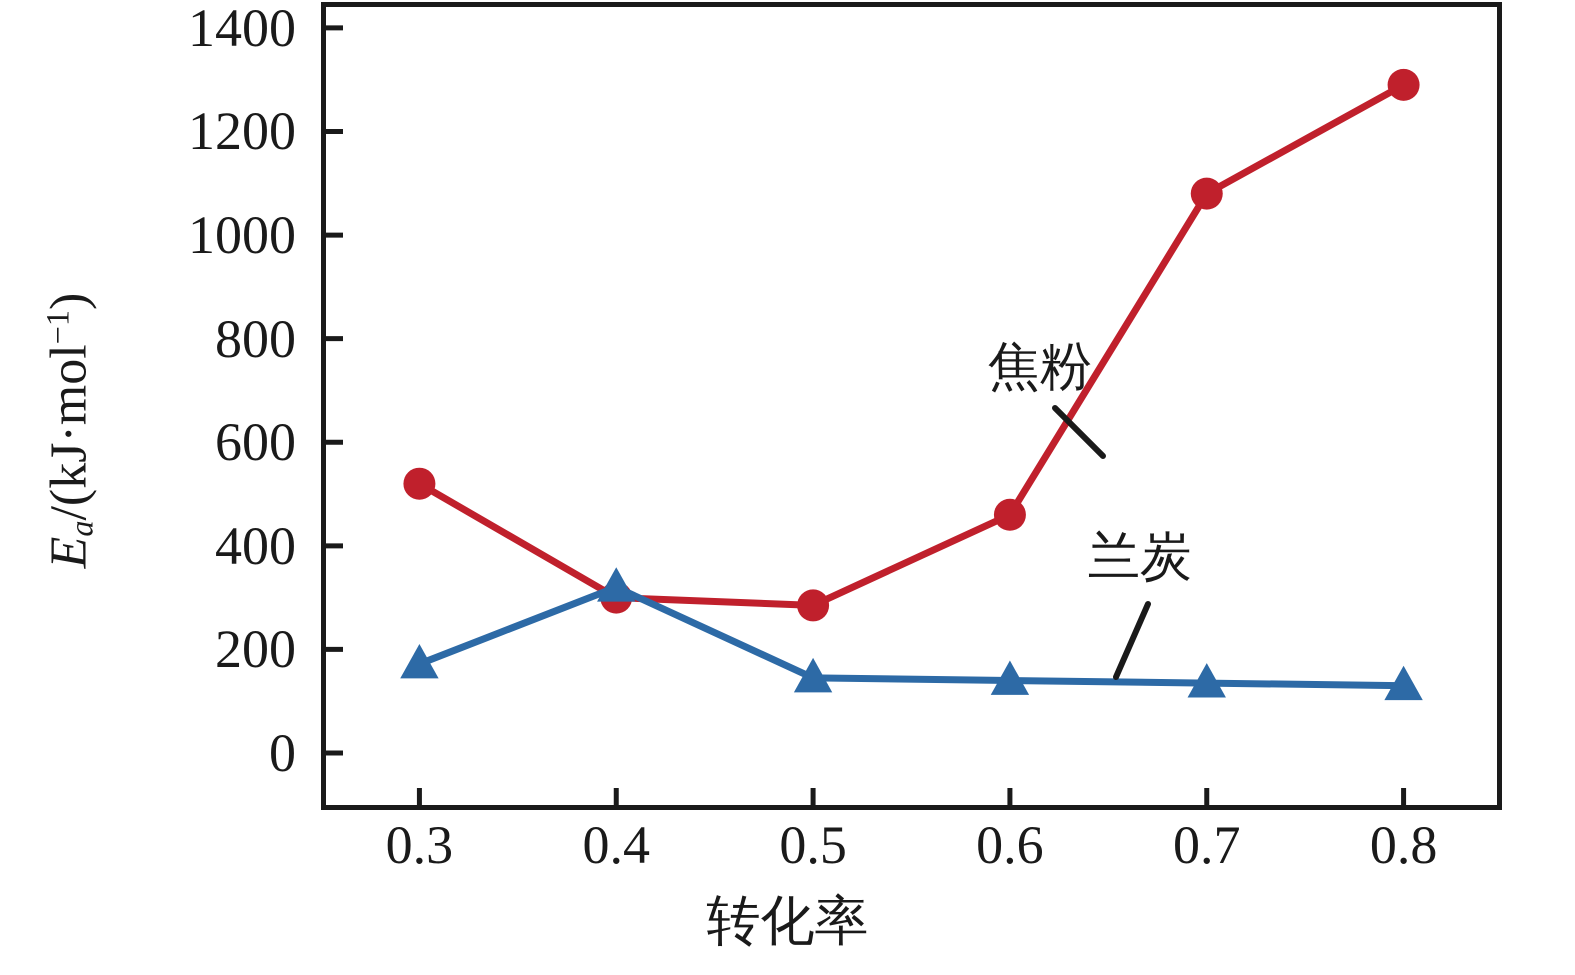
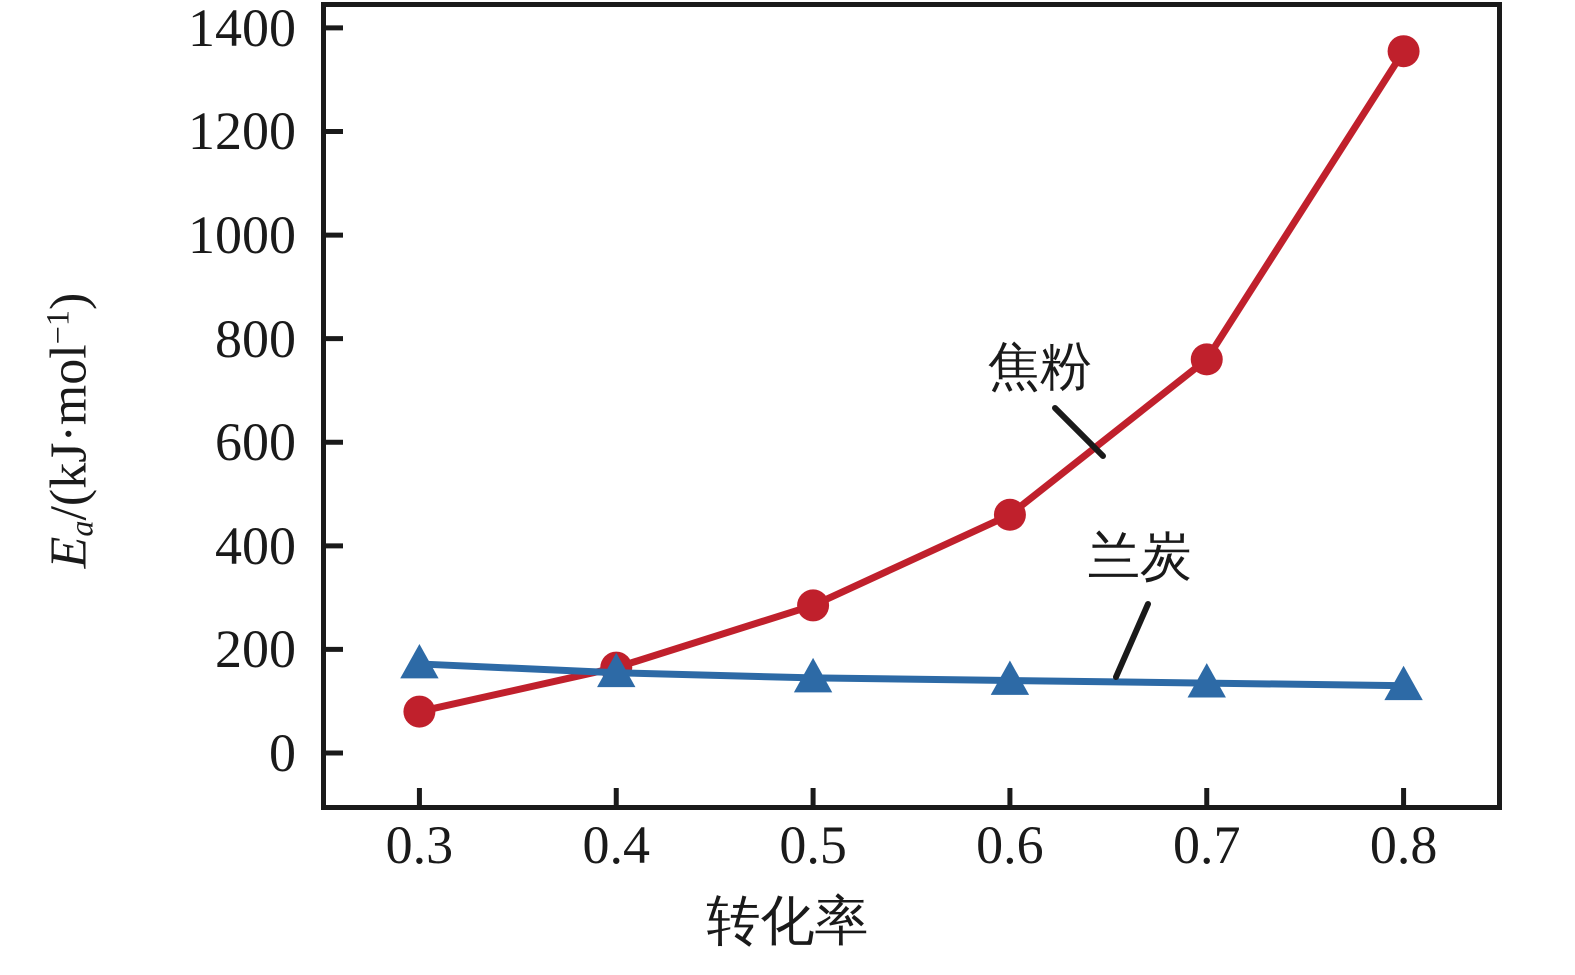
焦粉/0.3: 520 -> 80
焦粉/0.4: 300 -> 160
兰炭/0.4: 320 -> 160
焦粉/0.7: 1080 -> 760
焦粉/0.8: 1290 -> 1360
